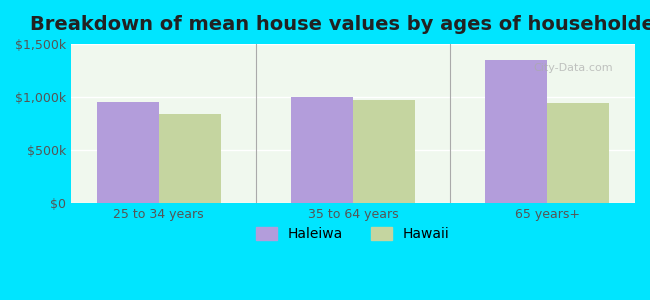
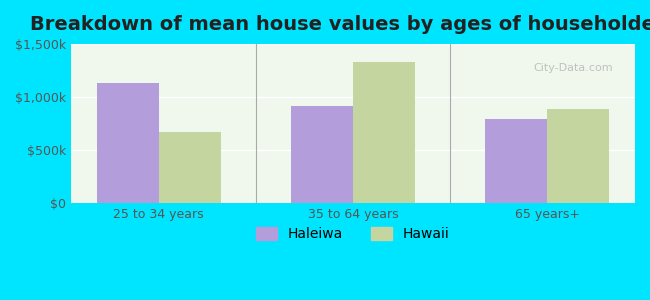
Haleiwa/25 to 34 years: $950k -> $1,130k
Hawaii/25 to 34 years: $840k -> $670k
Haleiwa/35 to 64 years: $1,000k -> $910k
Hawaii/35 to 64 years: $980k -> $1,330k
Haleiwa/65 years+: $1,350k -> $790k
Hawaii/65 years+: $940k -> $890k
